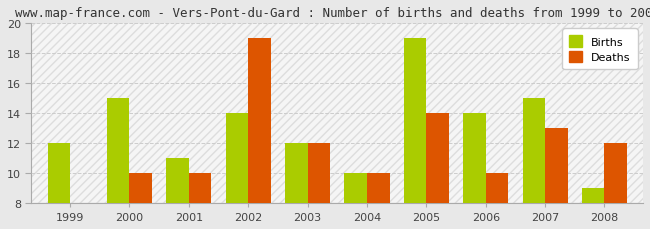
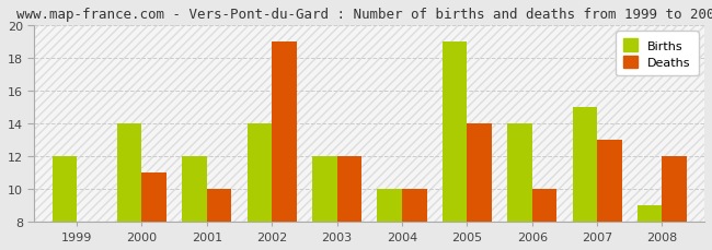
Births/2000: 15 -> 14
Deaths/2000: 10 -> 11
Births/2001: 11 -> 12
